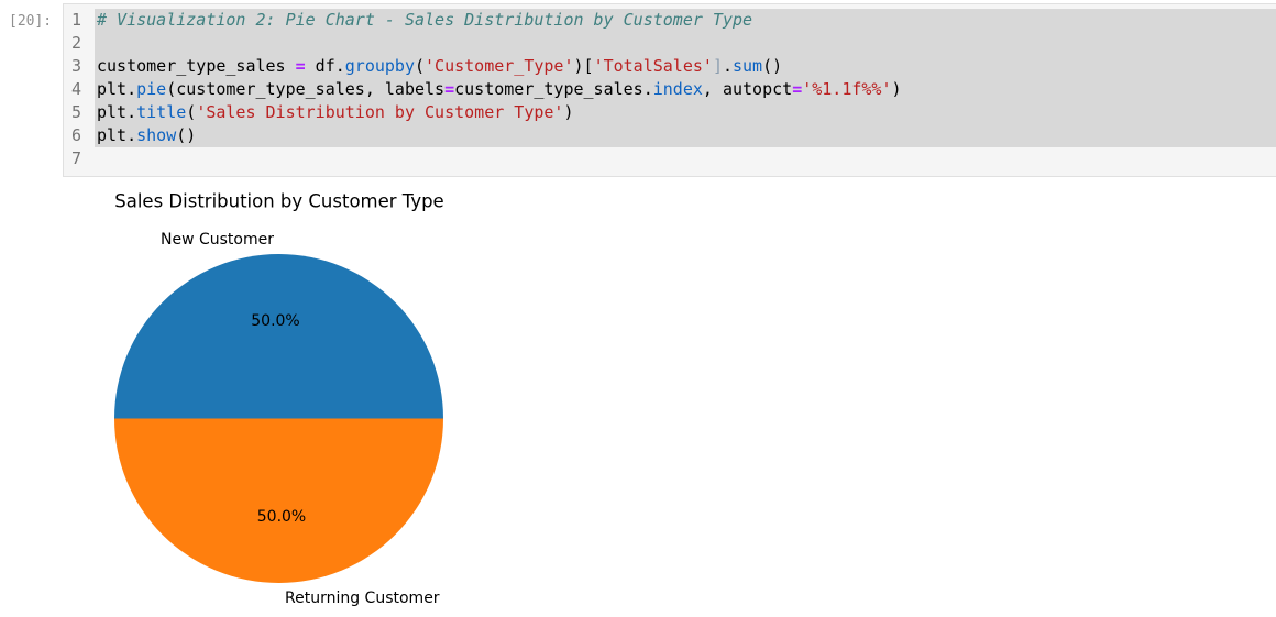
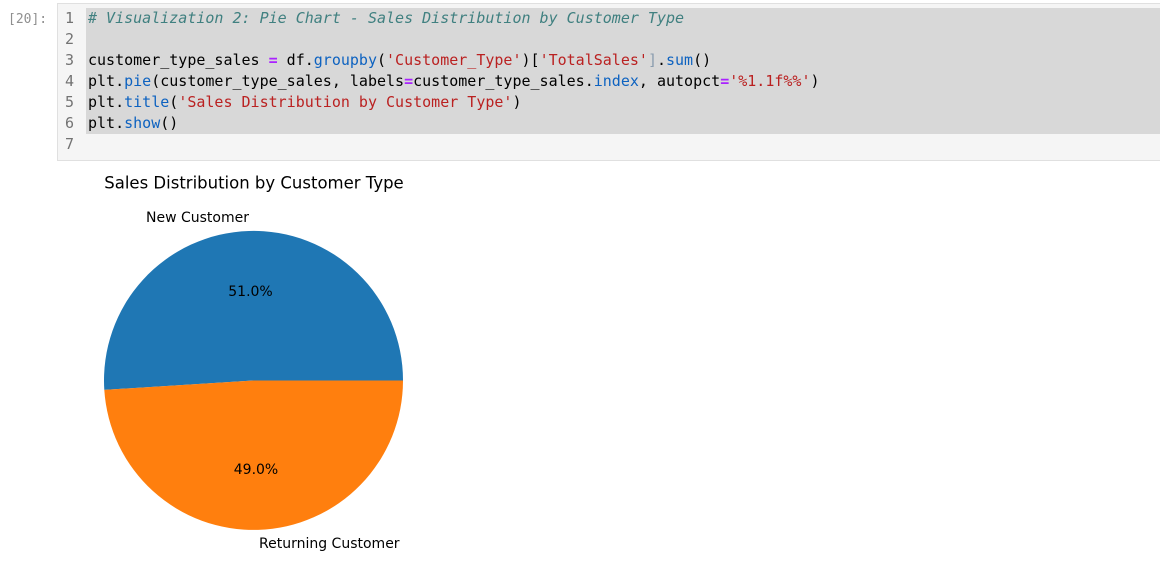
New Customer: 50.0% -> 51.0%
Returning Customer: 50.0% -> 49.0%
